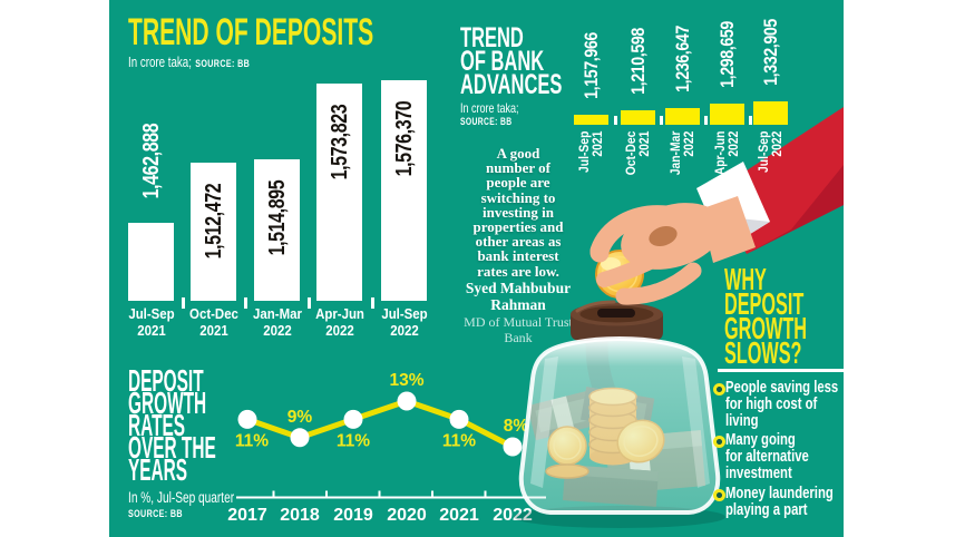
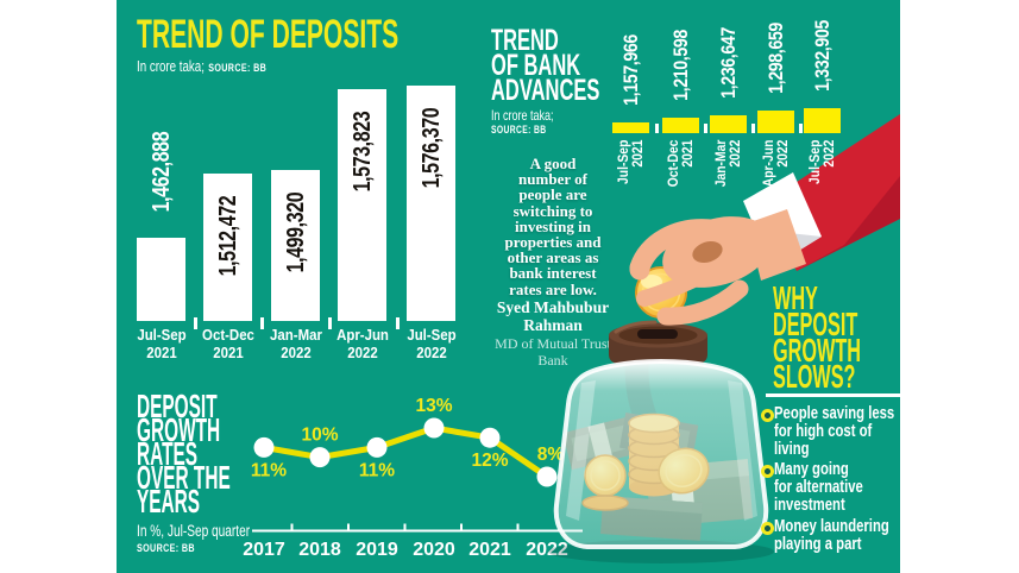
TREND OF DEPOSITS/Jan-Mar 2022: 1,514,895 -> 1,499,320
DEPOSIT GROWTH RATES OVER THE YEARS/2018: 9% -> 10%
DEPOSIT GROWTH RATES OVER THE YEARS/2021: 11% -> 12%
